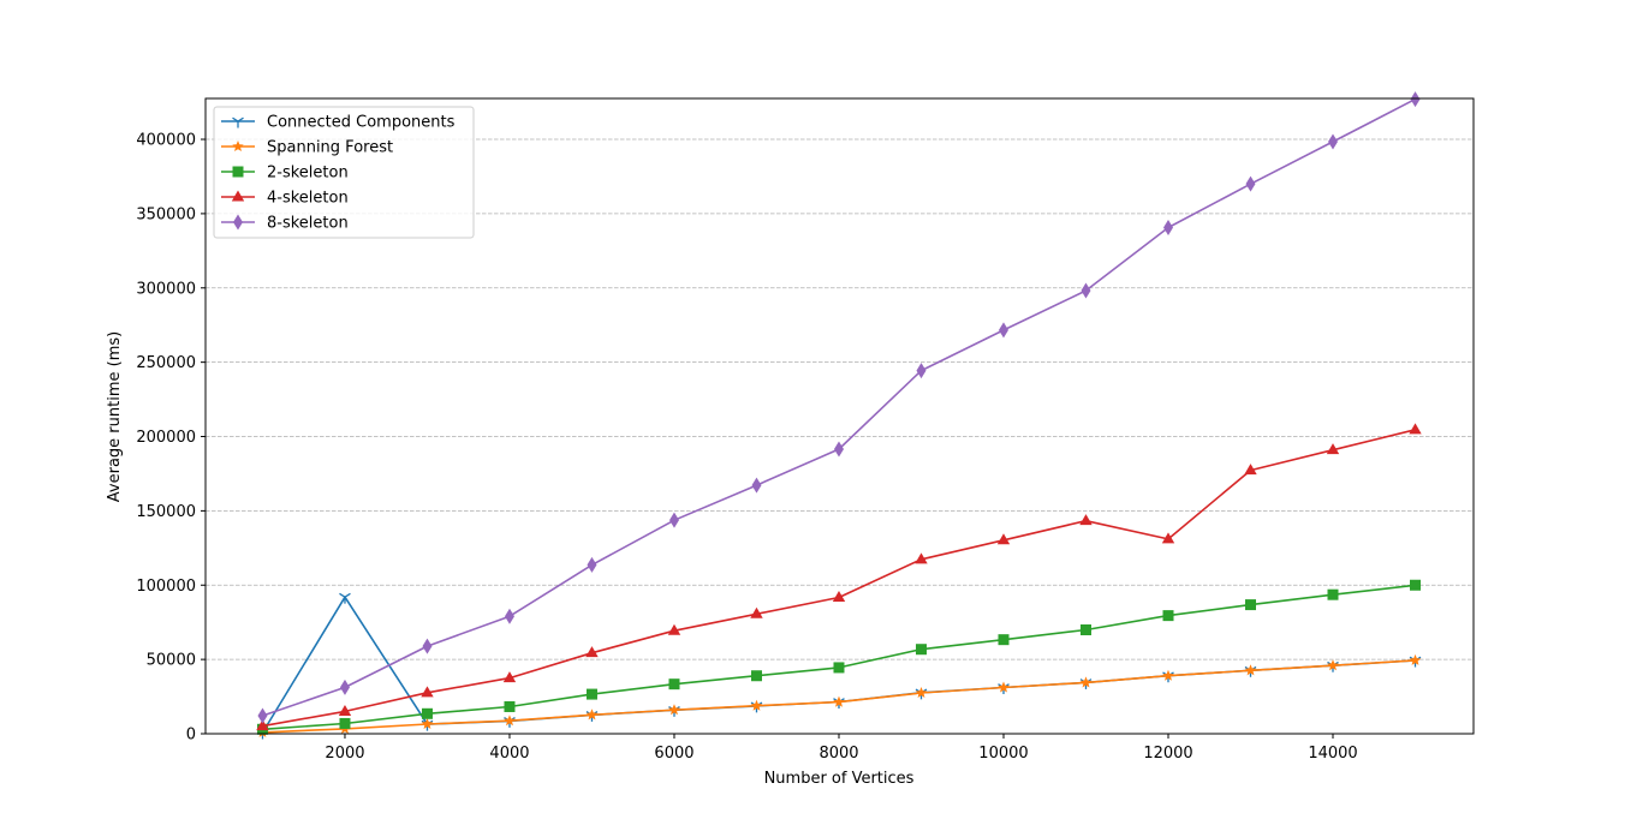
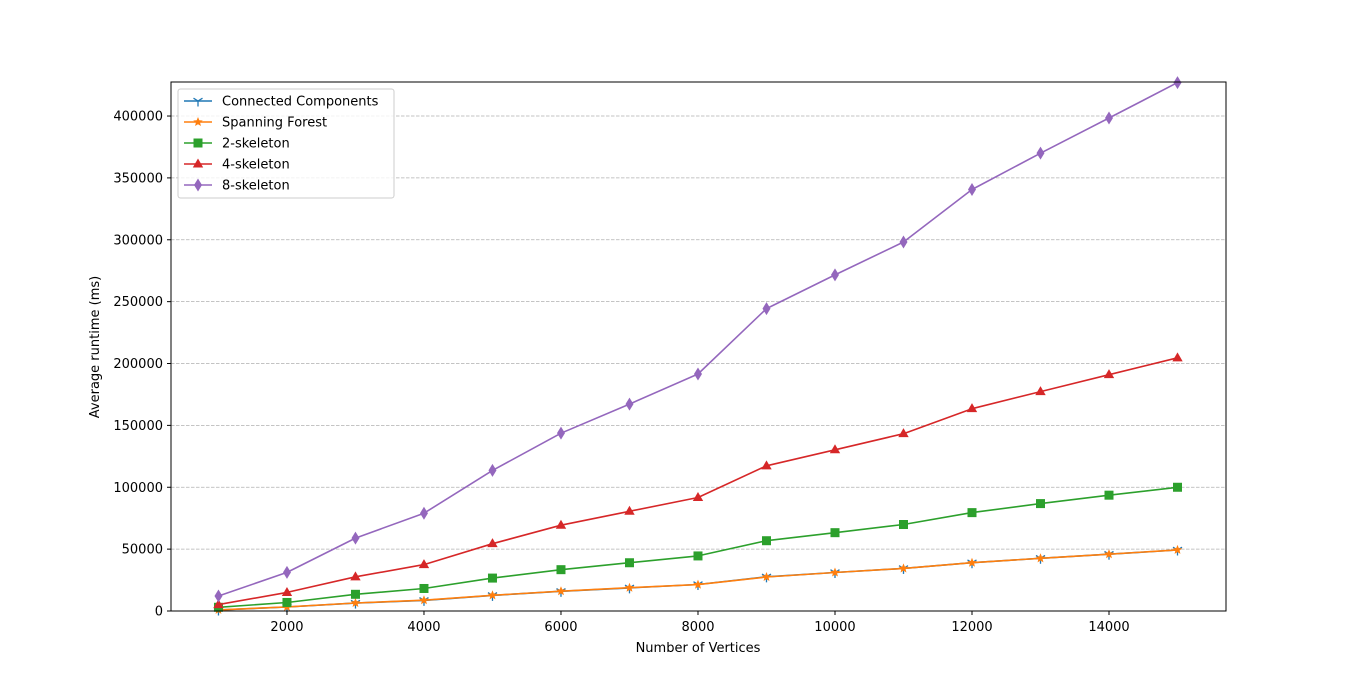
Connected Components/2000: 92000 -> 3000
4-skeleton/12000: 131000 -> 164000
